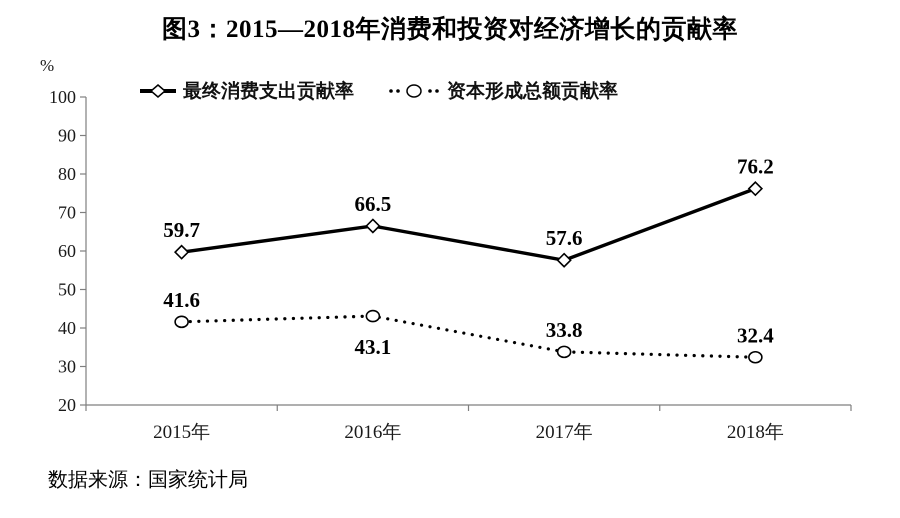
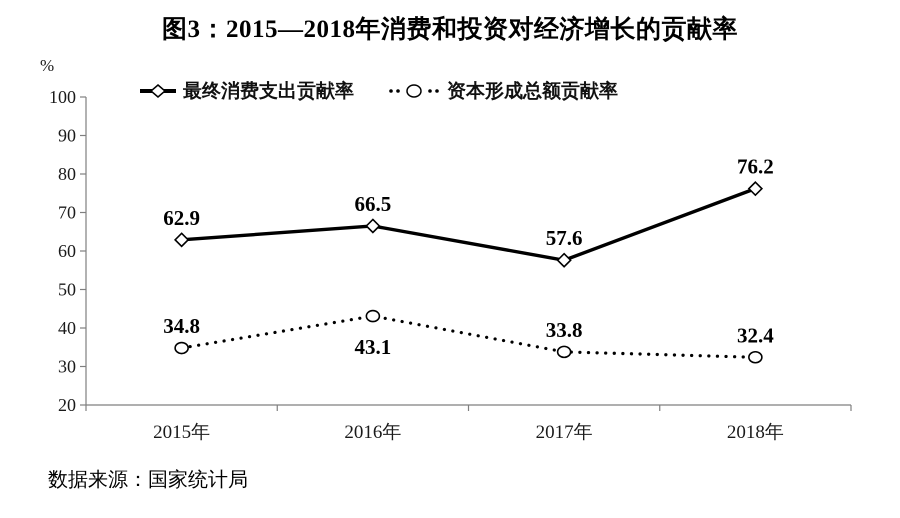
最终消费支出贡献率/2015年: 59.7 -> 62.9
资本形成总额贡献率/2015年: 41.6 -> 34.8
